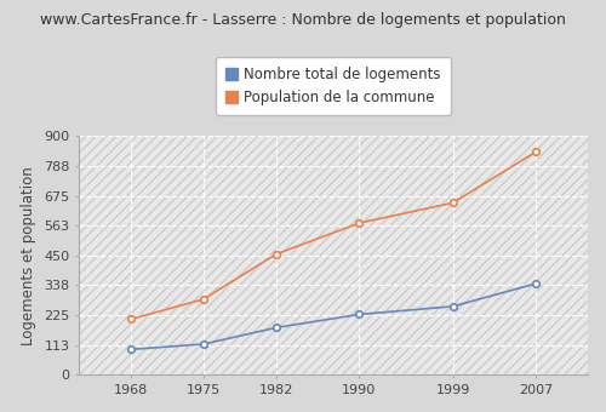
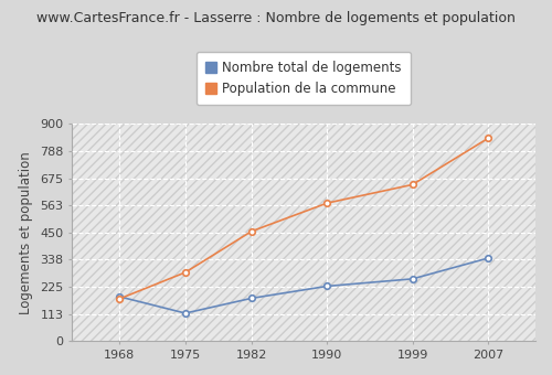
Nombre total de logements/1968: 96 -> 185
Population de la commune/1968: 210 -> 175
